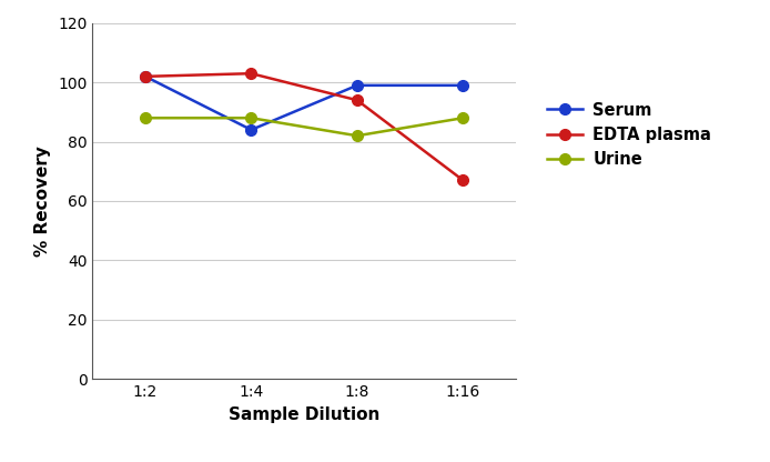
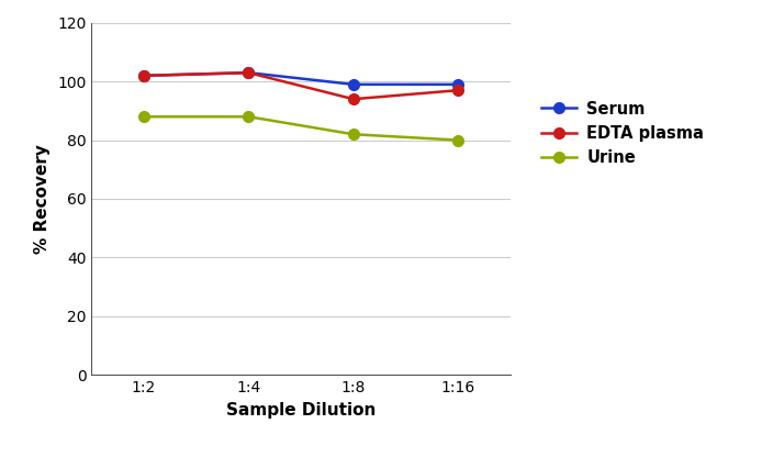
Serum/1:4: 84 -> 103
EDTA plasma/1:16: 67 -> 97
Urine/1:16: 88 -> 80
